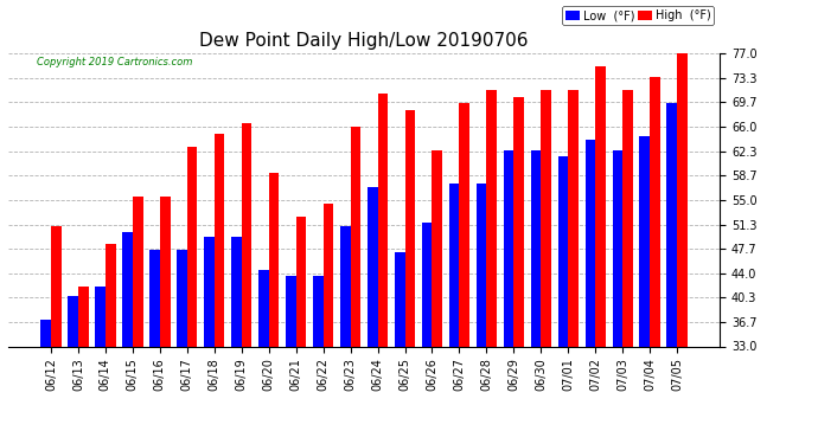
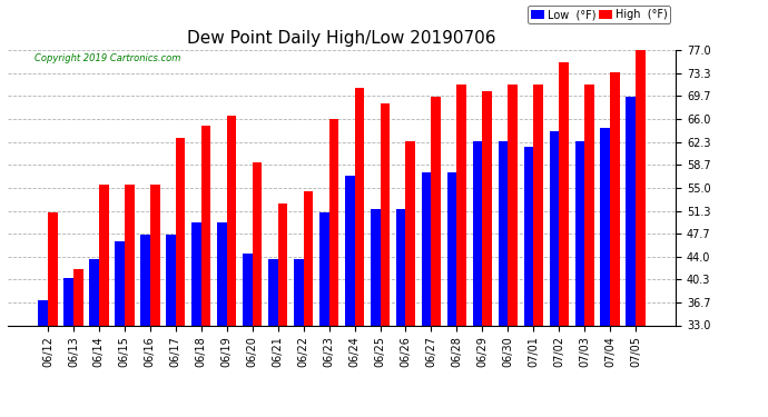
Low (°F)/06/14: 42.0 -> 43.5
High (°F)/06/14: 48.4 -> 55.5
Low (°F)/06/15: 50.2 -> 46.5
Low (°F)/06/25: 47.2 -> 51.5
